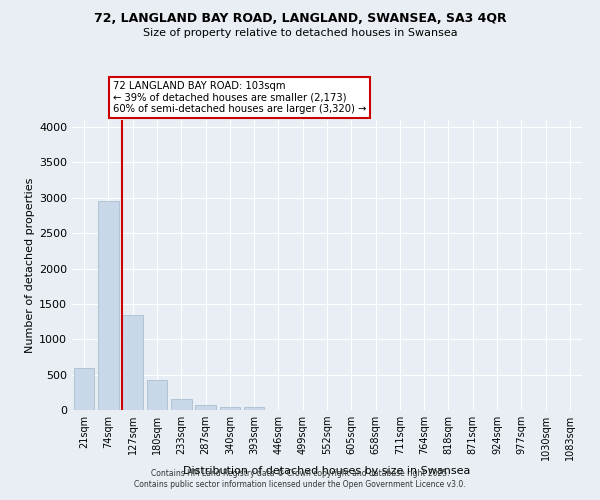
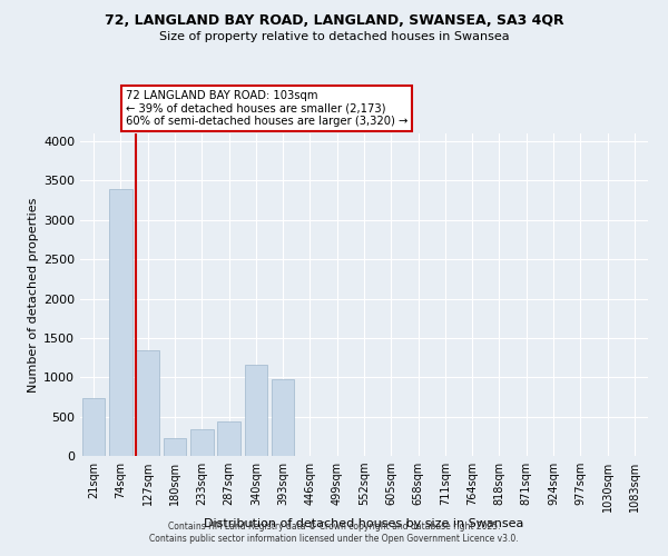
21sqm: 600 -> 740
74sqm: 2960 -> 3400
180sqm: 430 -> 220
233sqm: 160 -> 340
287sqm: 80 -> 440
340sqm: 40 -> 1160
393sqm: 40 -> 980
